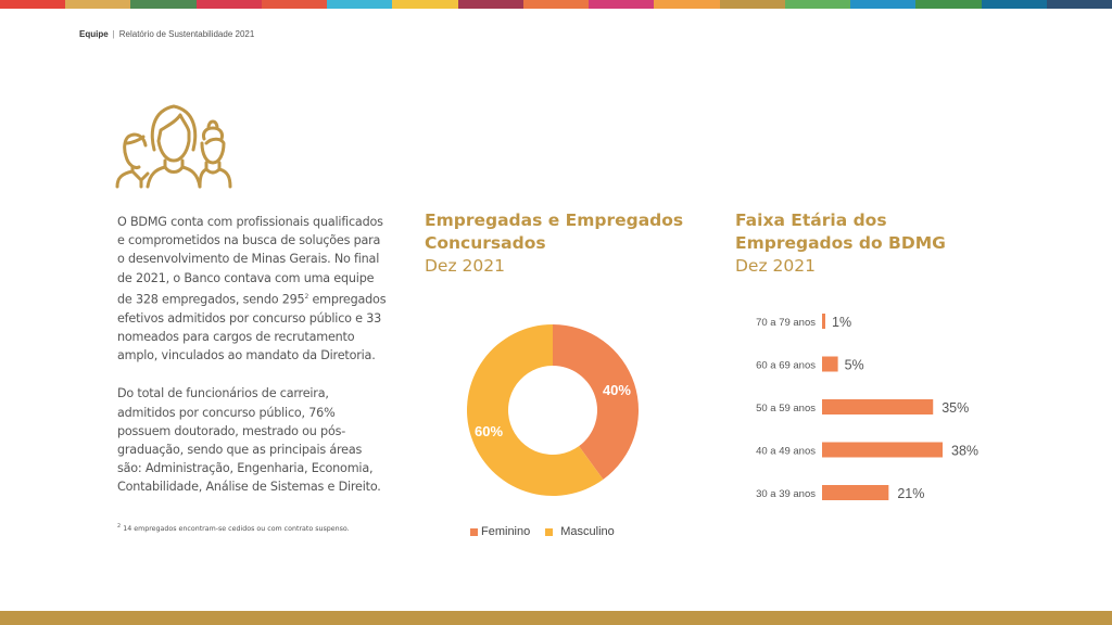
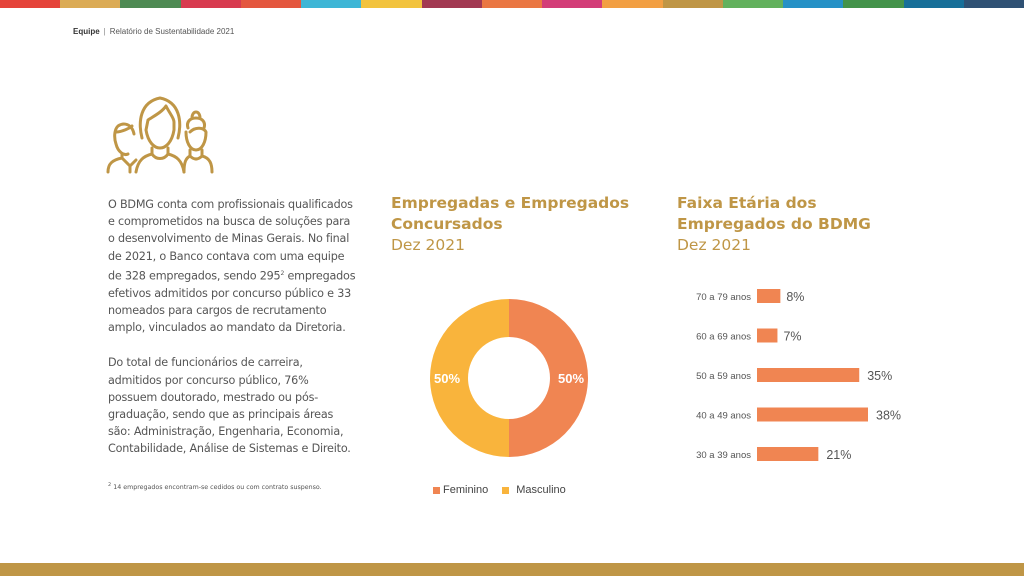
Empregadas e Empregados Concursados/Feminino: 40% -> 50%
Empregadas e Empregados Concursados/Masculino: 60% -> 50%
Faixa Etária dos Empregados do BDMG/70 a 79 anos: 1% -> 8%
Faixa Etária dos Empregados do BDMG/60 a 69 anos: 5% -> 7%
